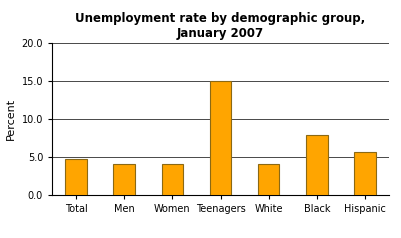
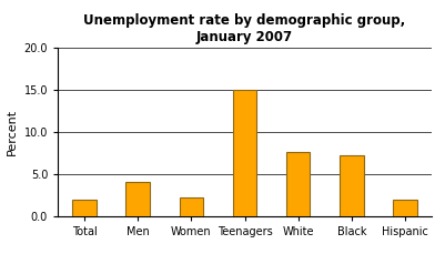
Total: 4.7 -> 2.0
Women: 4.1 -> 2.2
White: 4.1 -> 7.6
Black: 7.9 -> 7.2
Hispanic: 5.7 -> 2.0
